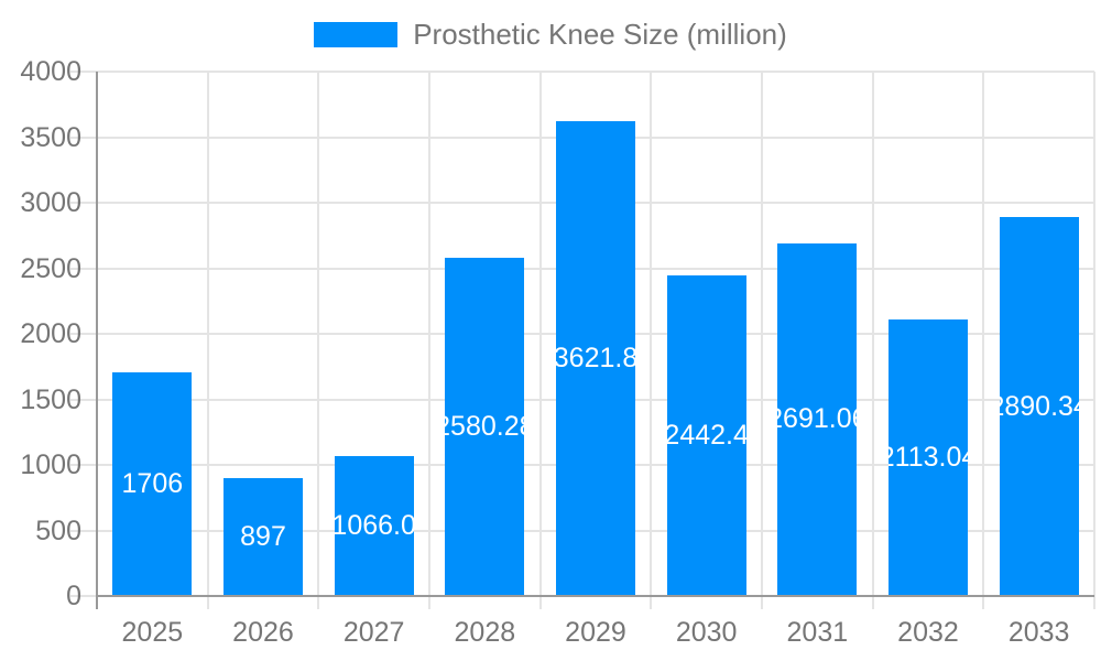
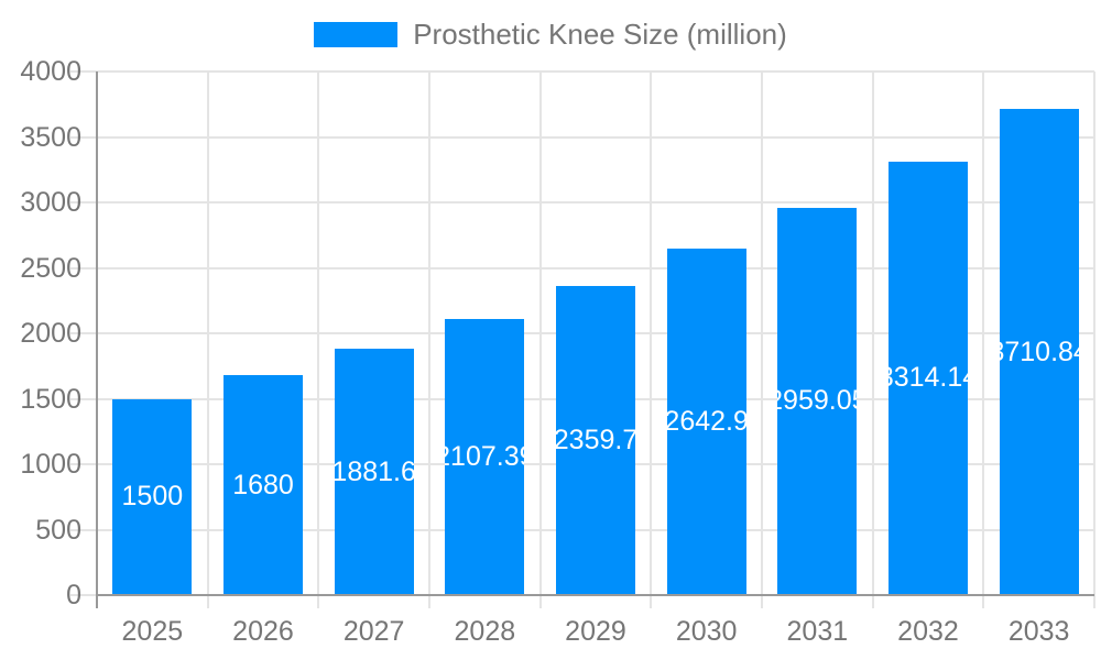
2025: 1706 -> 1500
2026: 897 -> 1680
2027: 1066.0 -> 1881.6
2028: 2580.28 -> 2107.39
2029: 3621.8 -> 2359.7
2030: 2442.4 -> 2642.9
2031: 2691.06 -> 2959.05
2032: 2113.04 -> 3314.14
2033: 2890.34 -> 3710.84
